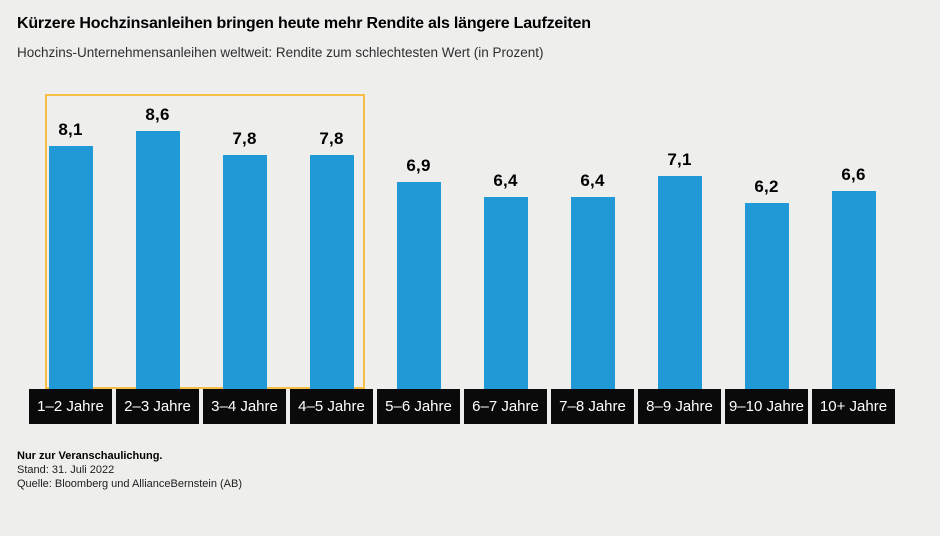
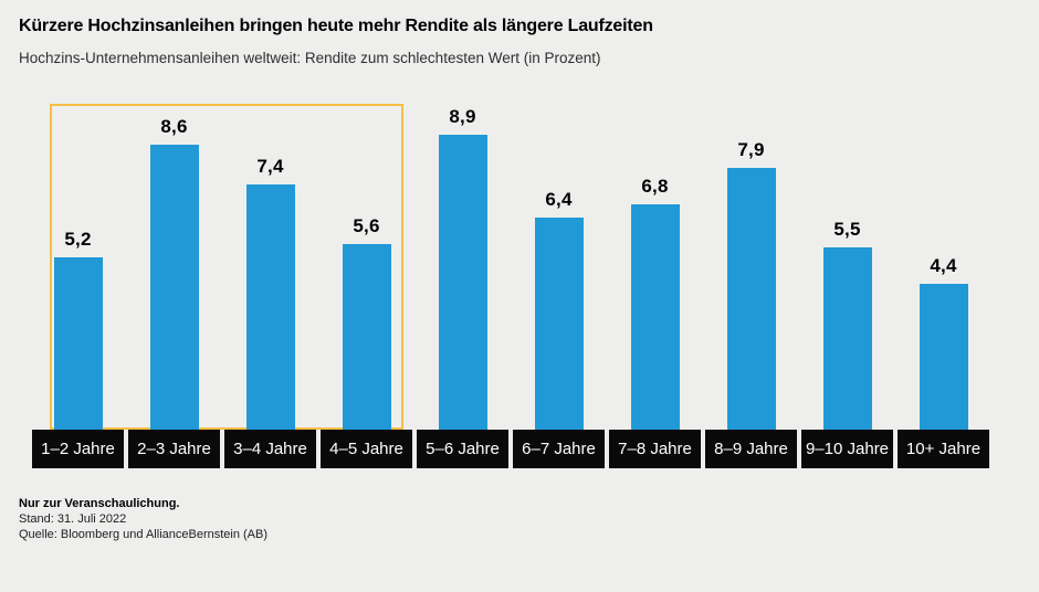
1–2 Jahre: 8,1 -> 5,2
3–4 Jahre: 7,8 -> 7,4
4–5 Jahre: 7,8 -> 5,6
5–6 Jahre: 6,9 -> 8,9
7–8 Jahre: 6,4 -> 6,8
8–9 Jahre: 7,1 -> 7,9
9–10 Jahre: 6,2 -> 5,5
10+ Jahre: 6,6 -> 4,4
